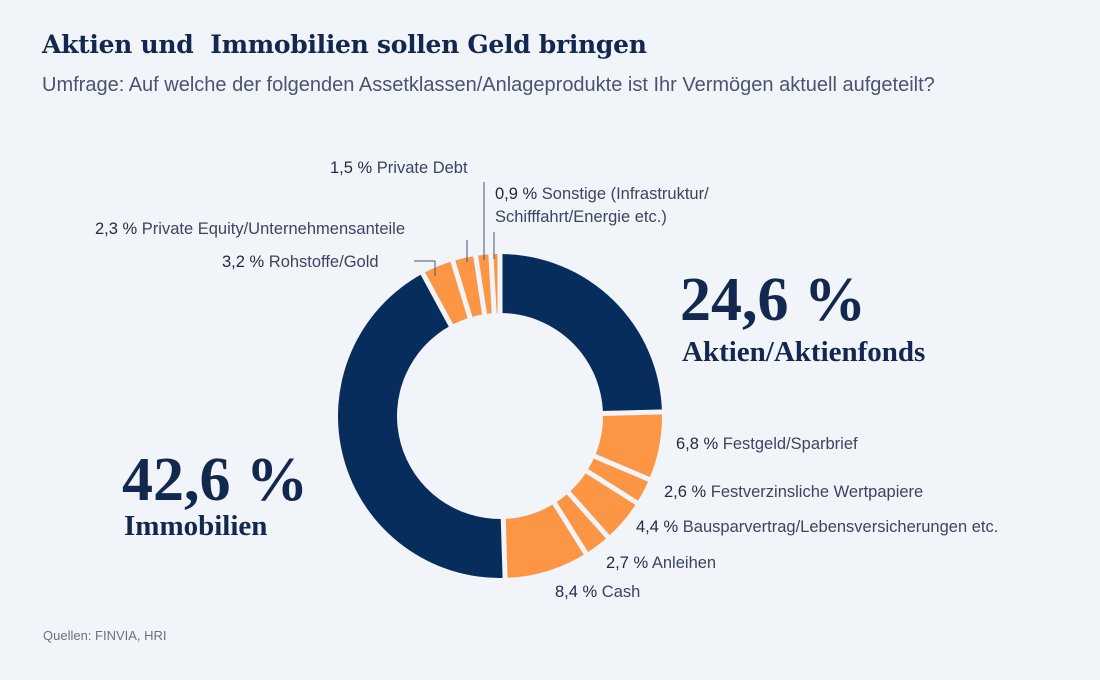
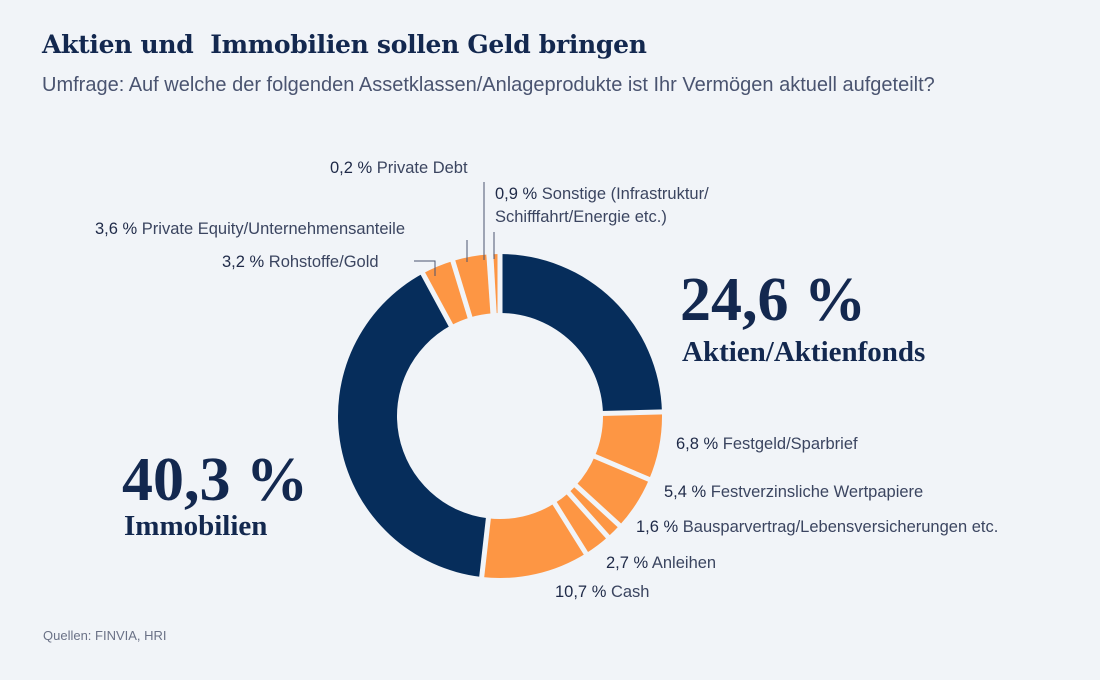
Festverzinsliche Wertpapiere: 2,6 -> 5,4
Bausparvertrag/Lebensversicherungen etc.: 4,4 -> 1,6
Cash: 8,4 -> 10,7
Immobilien: 42,6 -> 40,3
Private Equity/Unternehmensanteile: 2,3 -> 3,6
Private Debt: 1,5 -> 0,2
